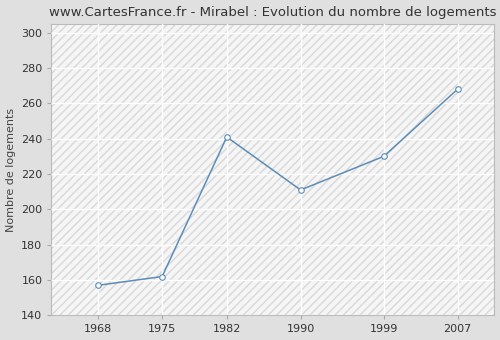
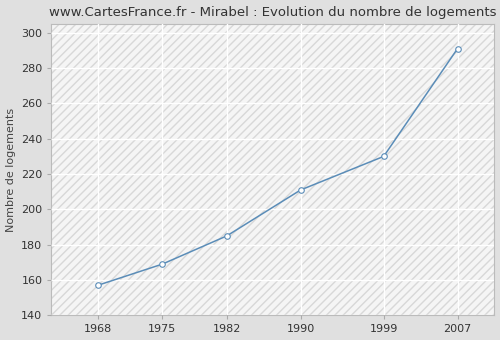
1975: 162 -> 169
1982: 241 -> 185
2007: 268 -> 291
